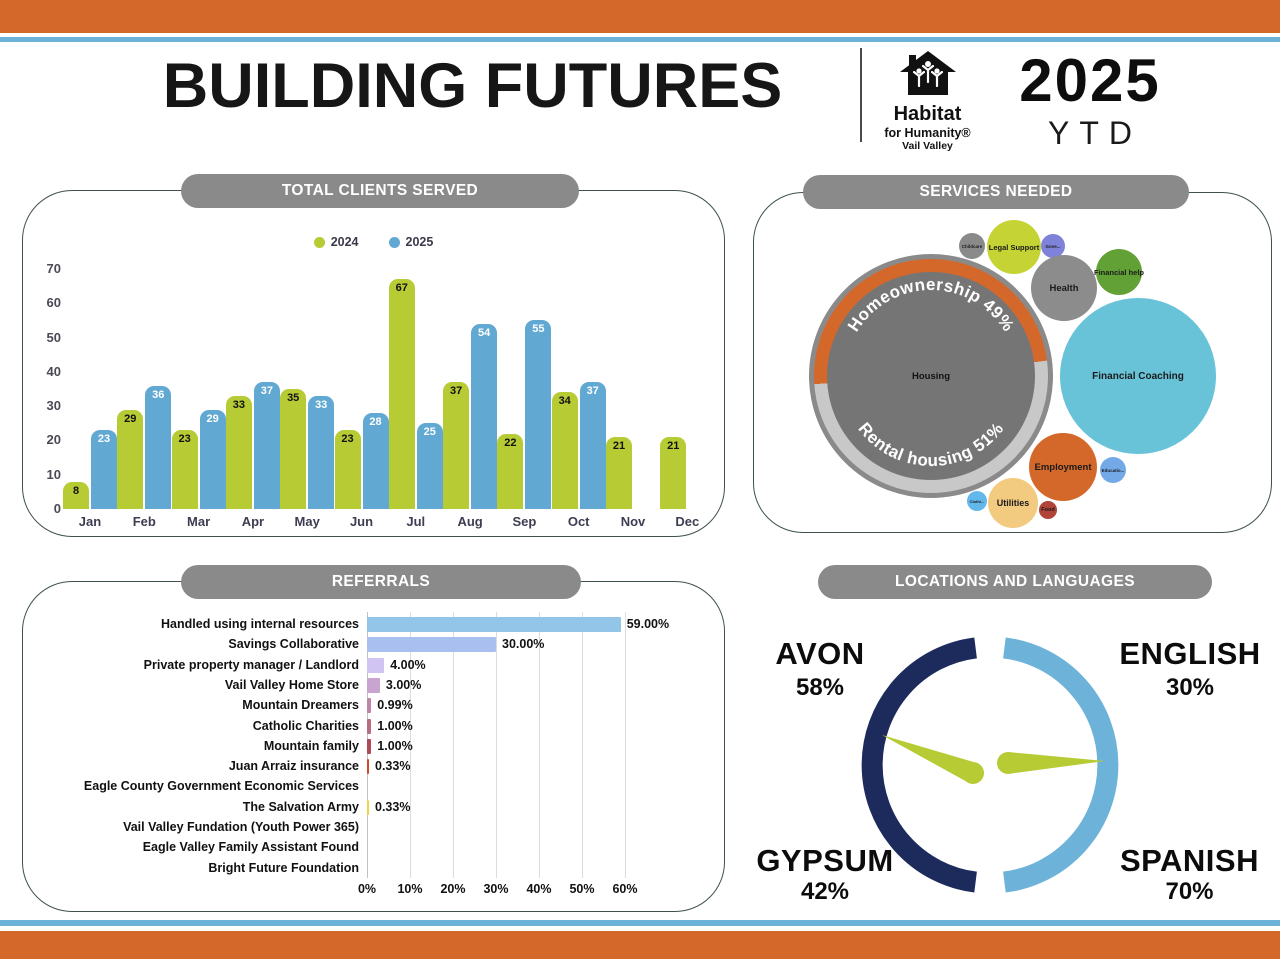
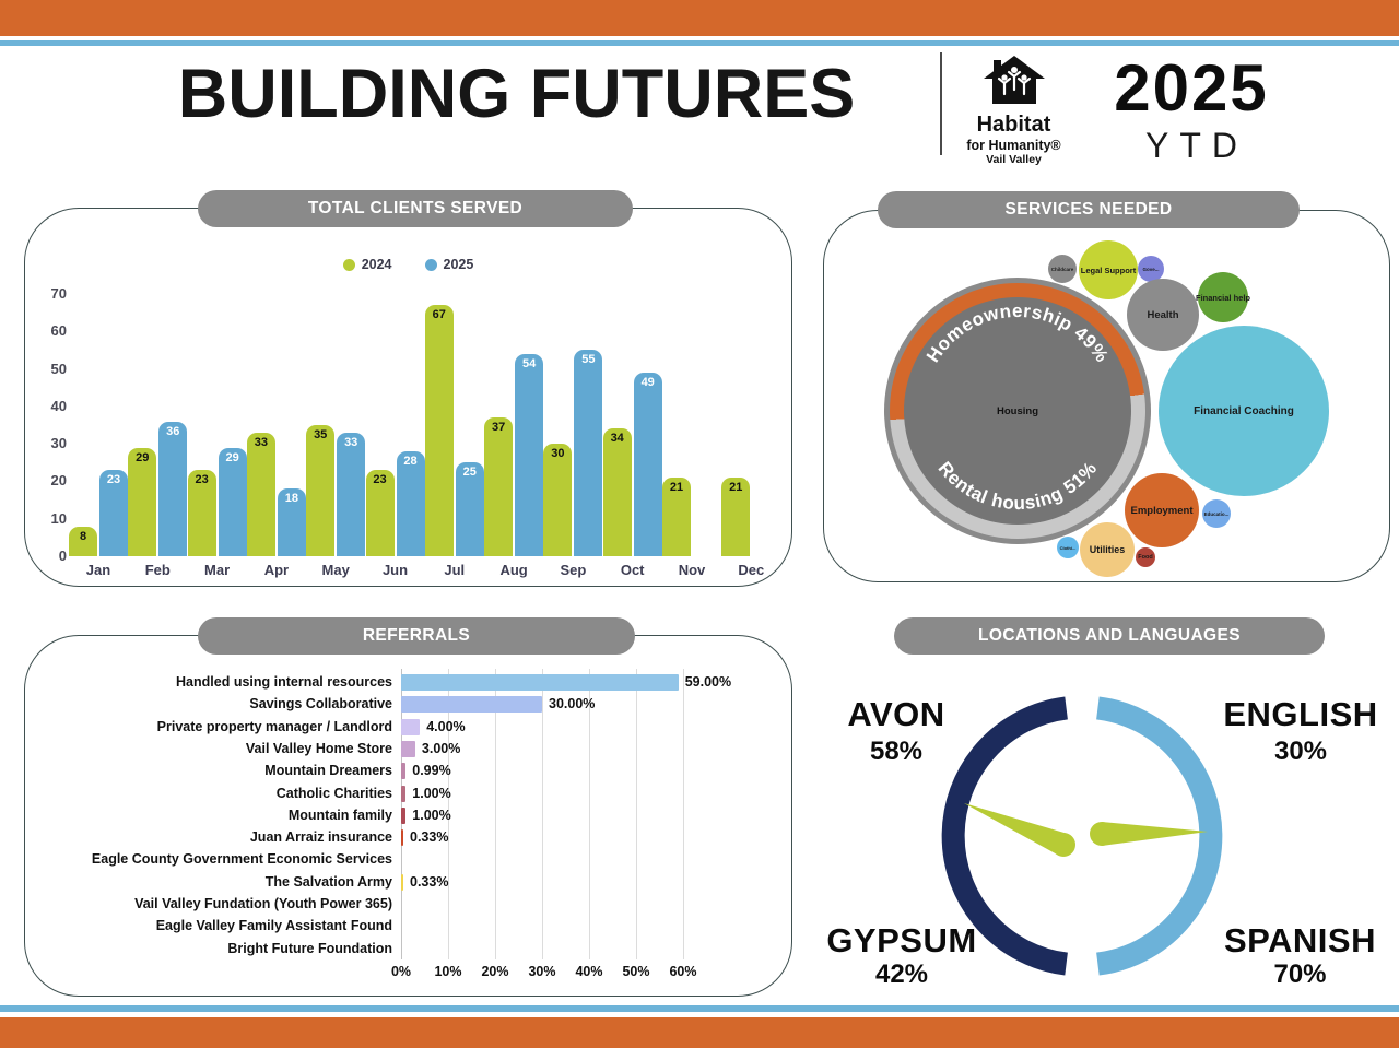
TOTAL CLIENTS SERVED/2025/Apr: 37 -> 18
TOTAL CLIENTS SERVED/2024/Sep: 22 -> 30
TOTAL CLIENTS SERVED/2025/Oct: 37 -> 49
